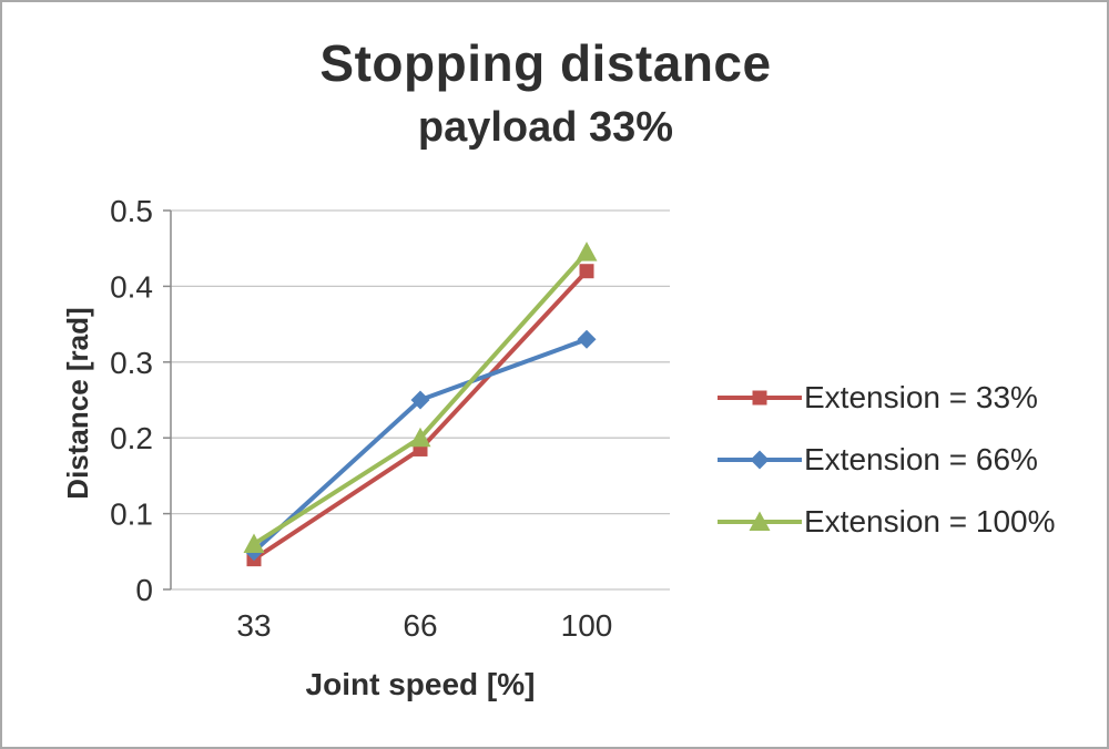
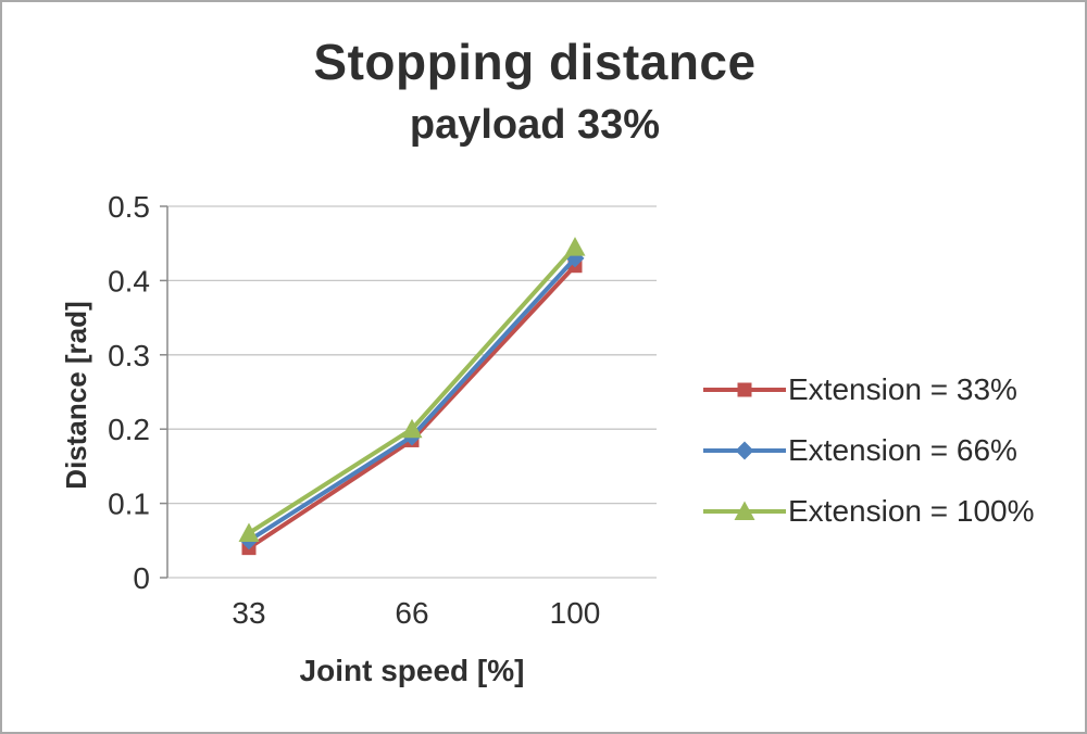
Extension = 66%/66: 0.25 -> 0.19
Extension = 66%/100: 0.33 -> 0.43
